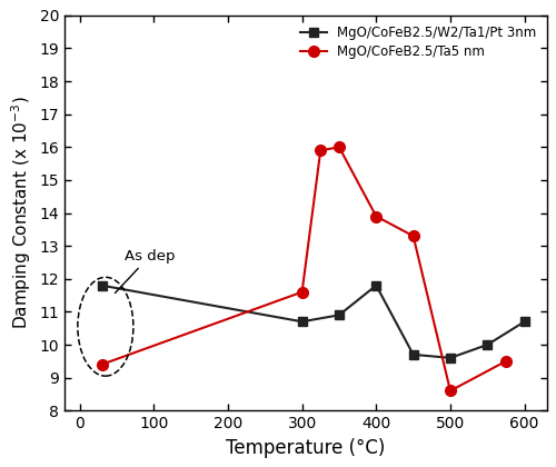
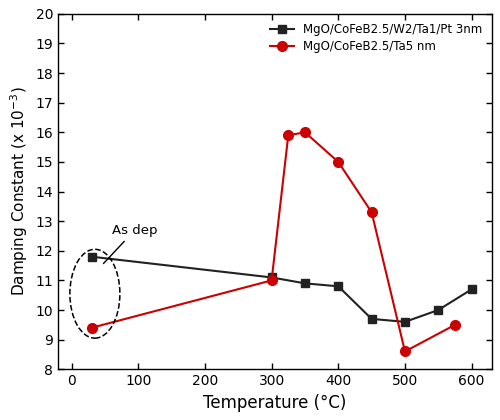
MgO/CoFeB2.5/W2/Ta1/Pt 3nm/300: 10.7 -> 11.1
MgO/CoFeB2.5/Ta5 nm/300: 11.6 -> 11.0
MgO/CoFeB2.5/W2/Ta1/Pt 3nm/400: 11.8 -> 10.8
MgO/CoFeB2.5/Ta5 nm/400: 13.9 -> 15.0
